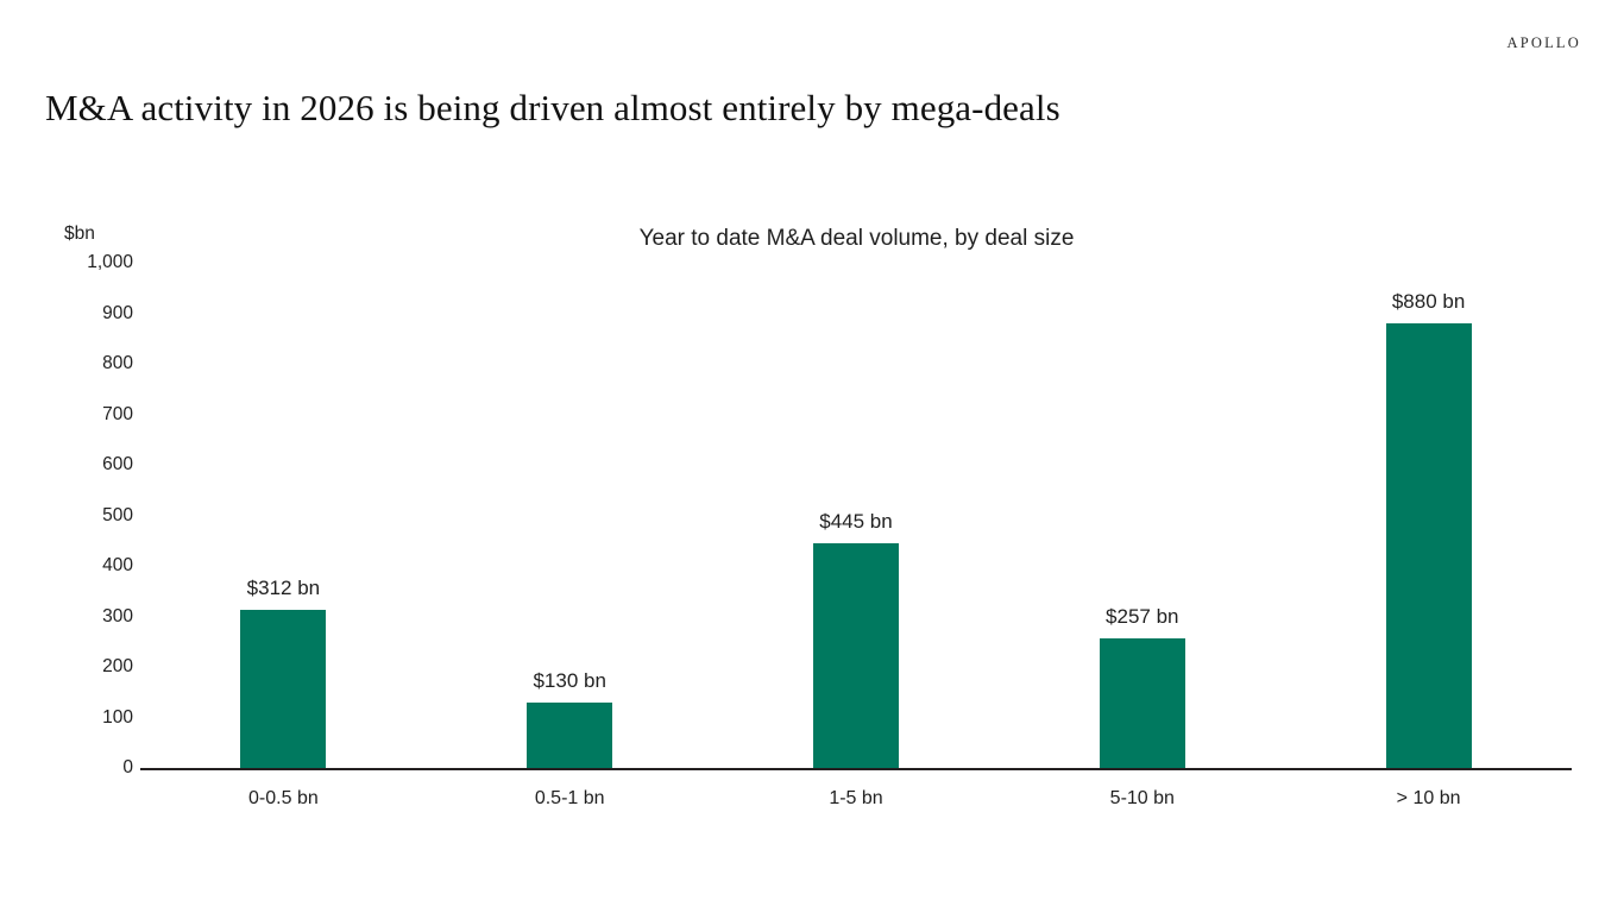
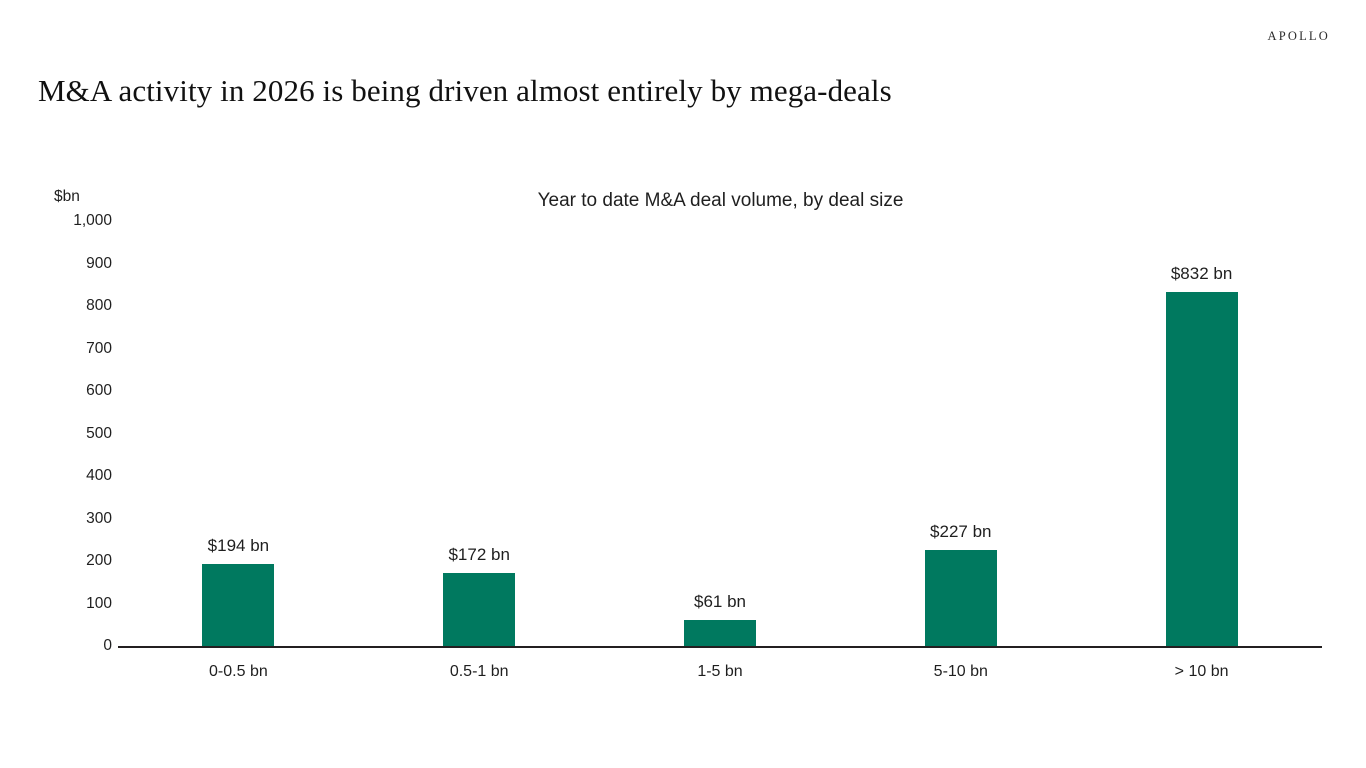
0-0.5 bn: $312 -> $194
0.5-1 bn: $130 -> $172
1-5 bn: $445 -> $61
5-10 bn: $257 -> $227
> 10 bn: $880 -> $832
